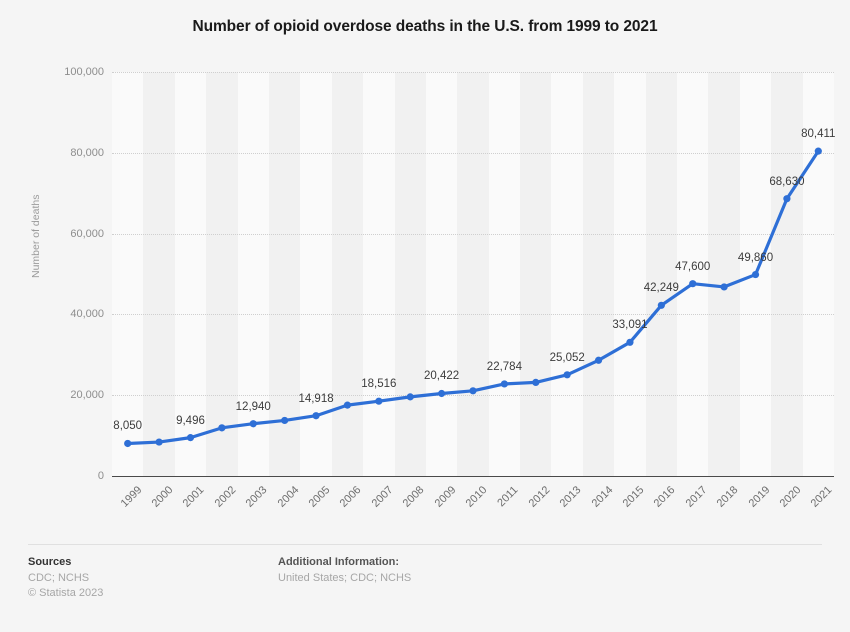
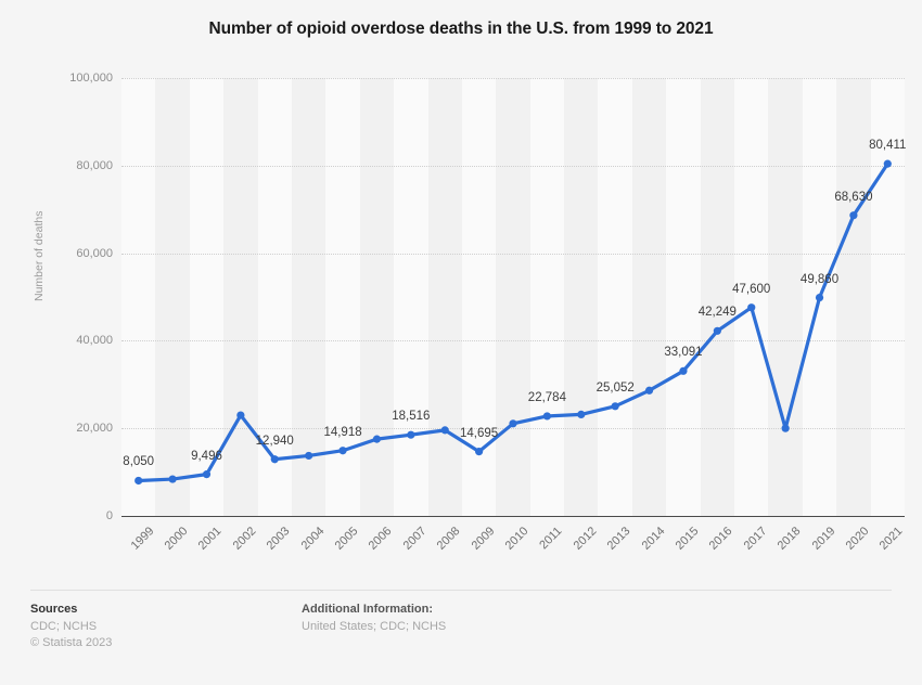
2002: 12000 -> 23000
2009: 20,422 -> 14,695
2018: 47000 -> 20000
